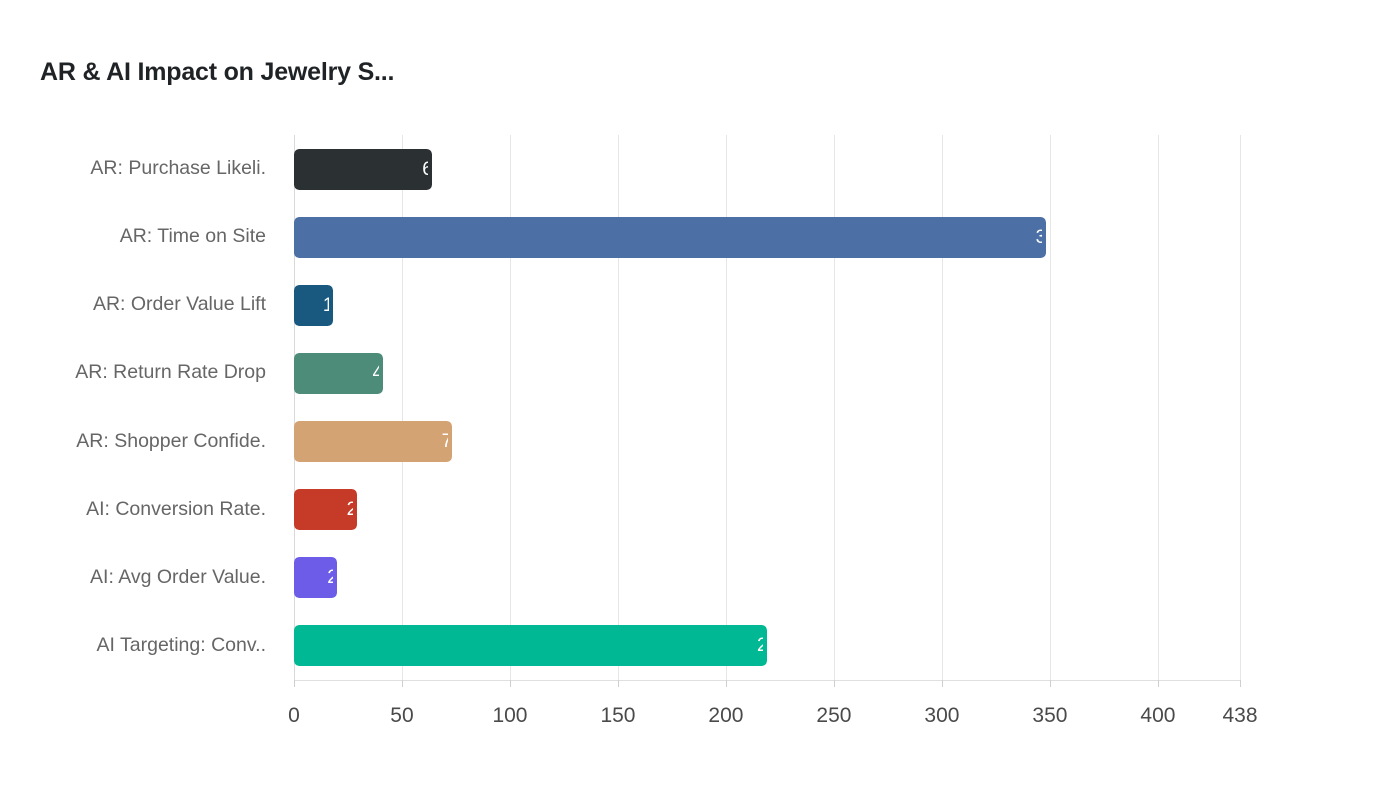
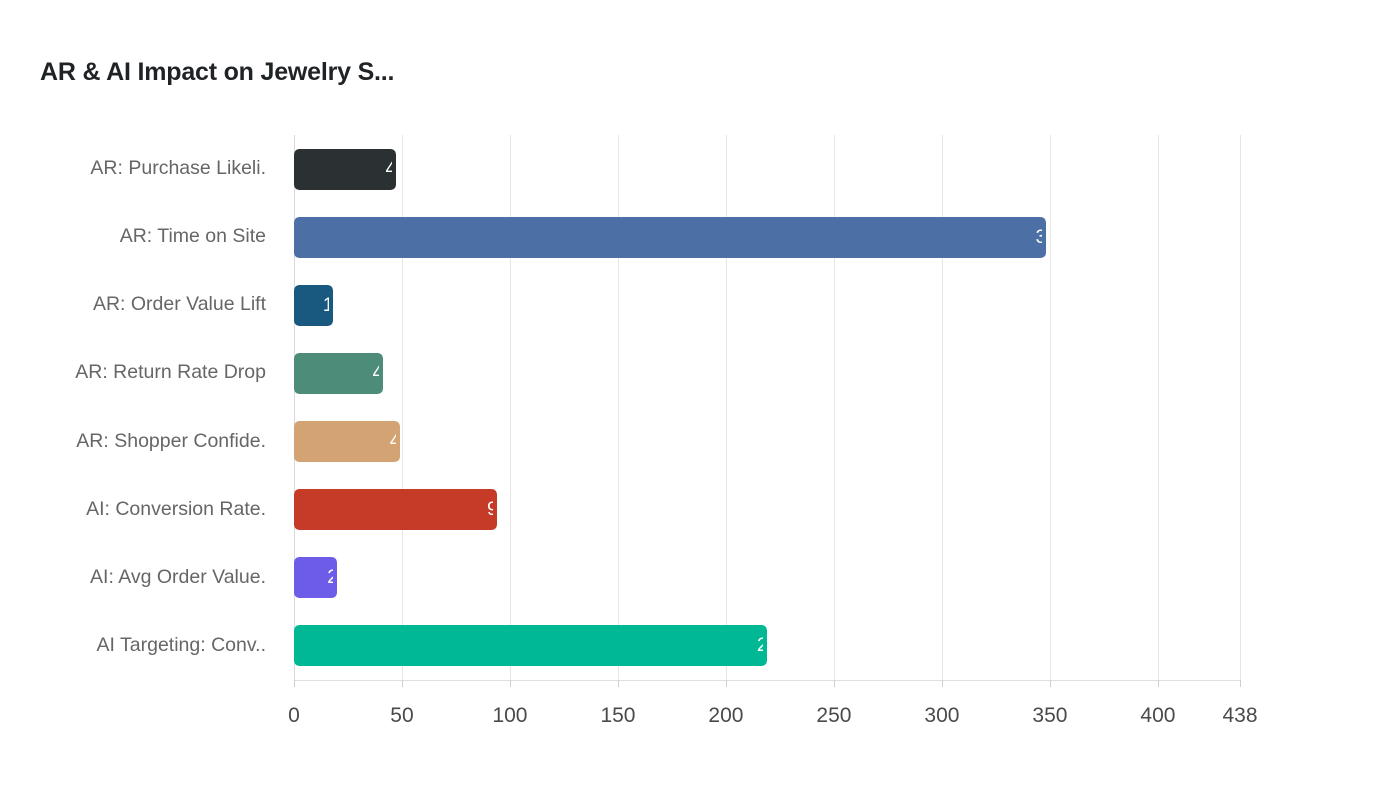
AR: Purchase Likeli.: 64 -> 47
AR: Shopper Confide.: 73 -> 49
AI: Conversion Rate.: 29 -> 94
